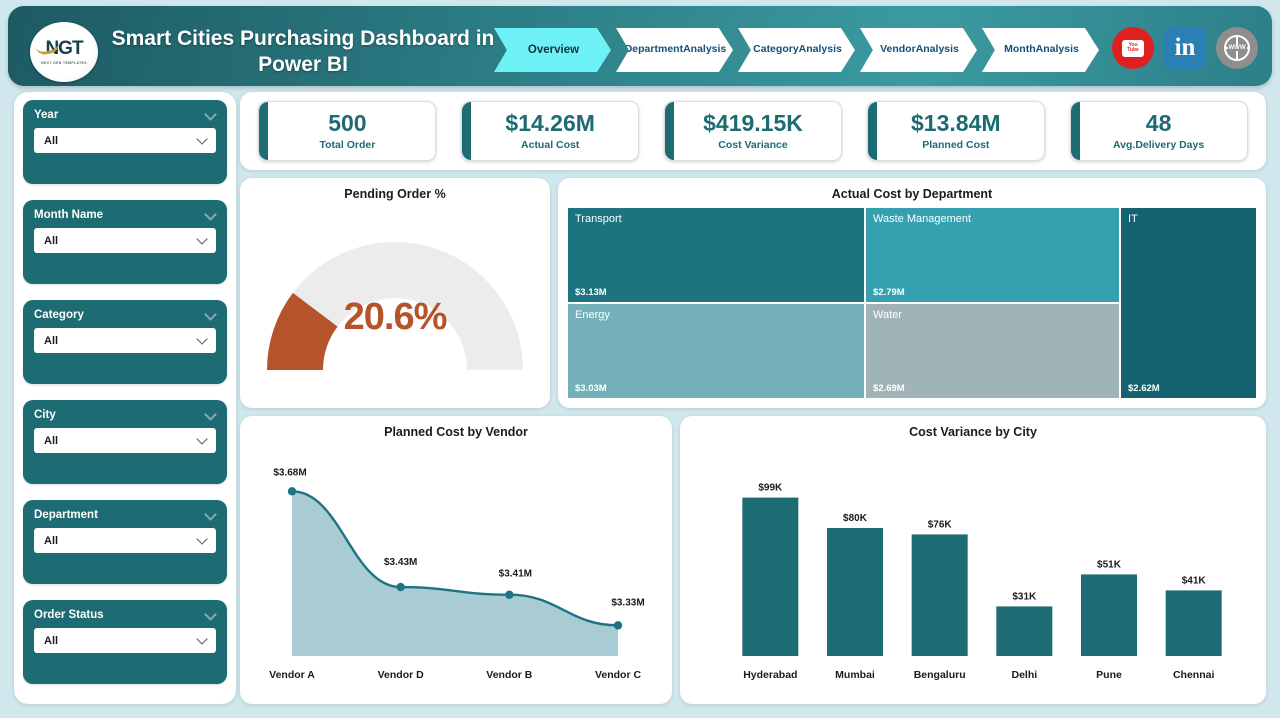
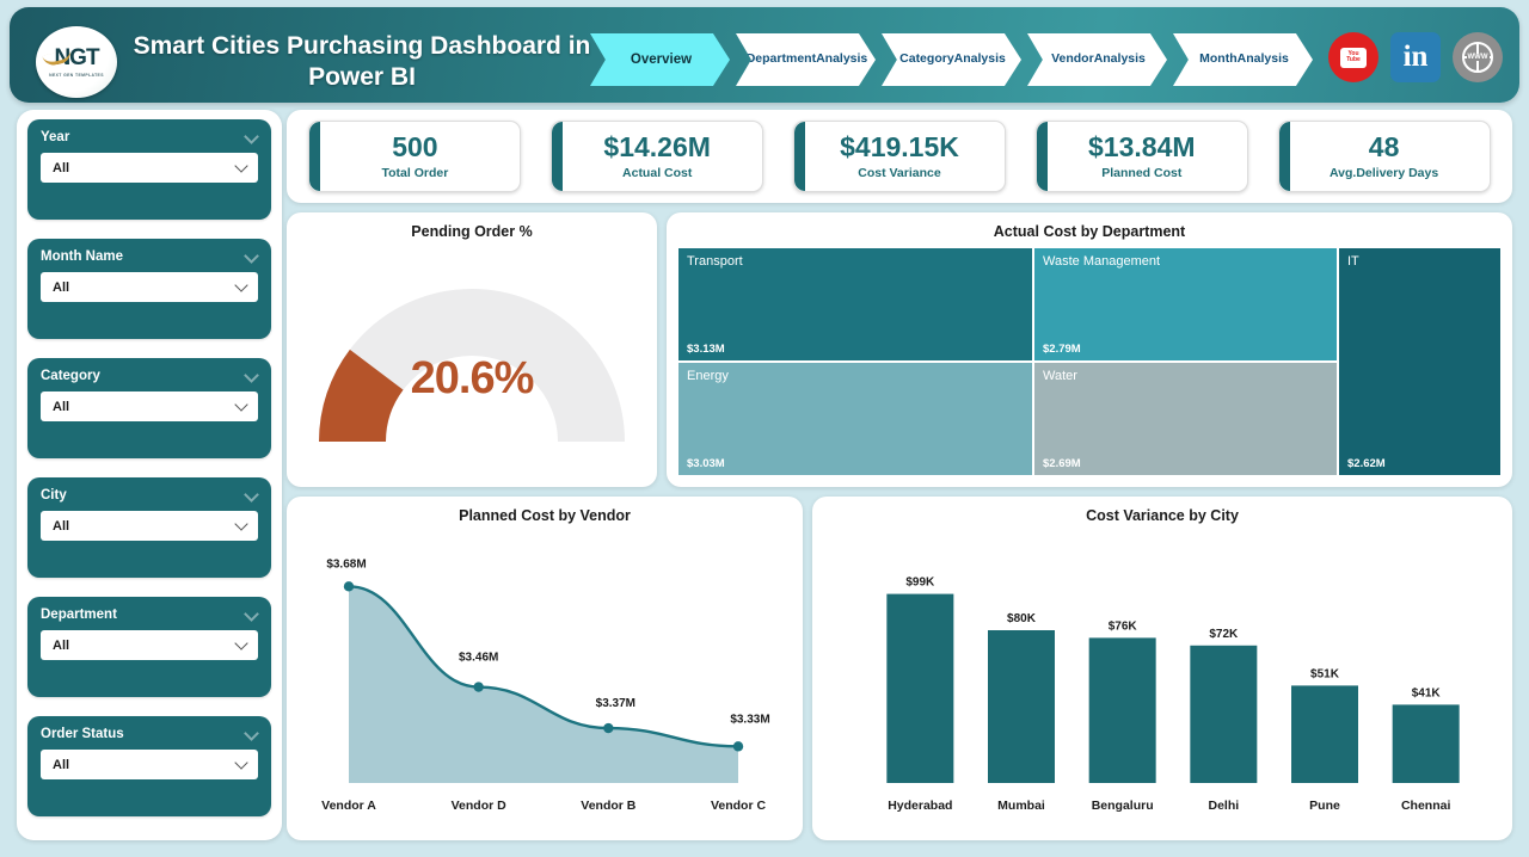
Planned Cost by Vendor/Vendor D: $3.43M -> $3.46M
Planned Cost by Vendor/Vendor B: $3.41M -> $3.37M
Cost Variance by City/Delhi: $31K -> $72K
